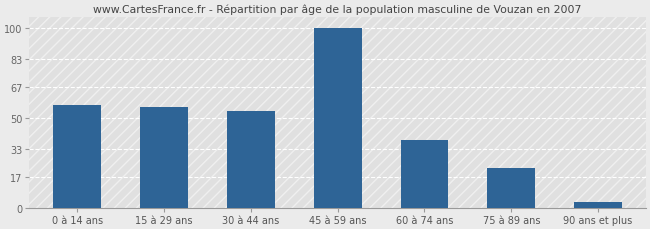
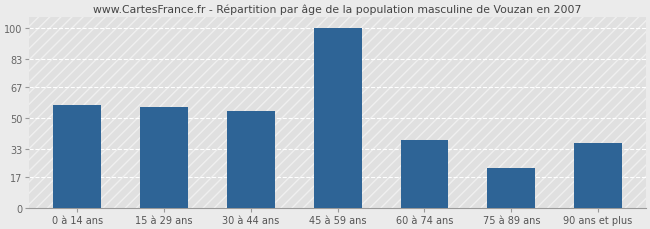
90 ans et plus: 3 -> 36
